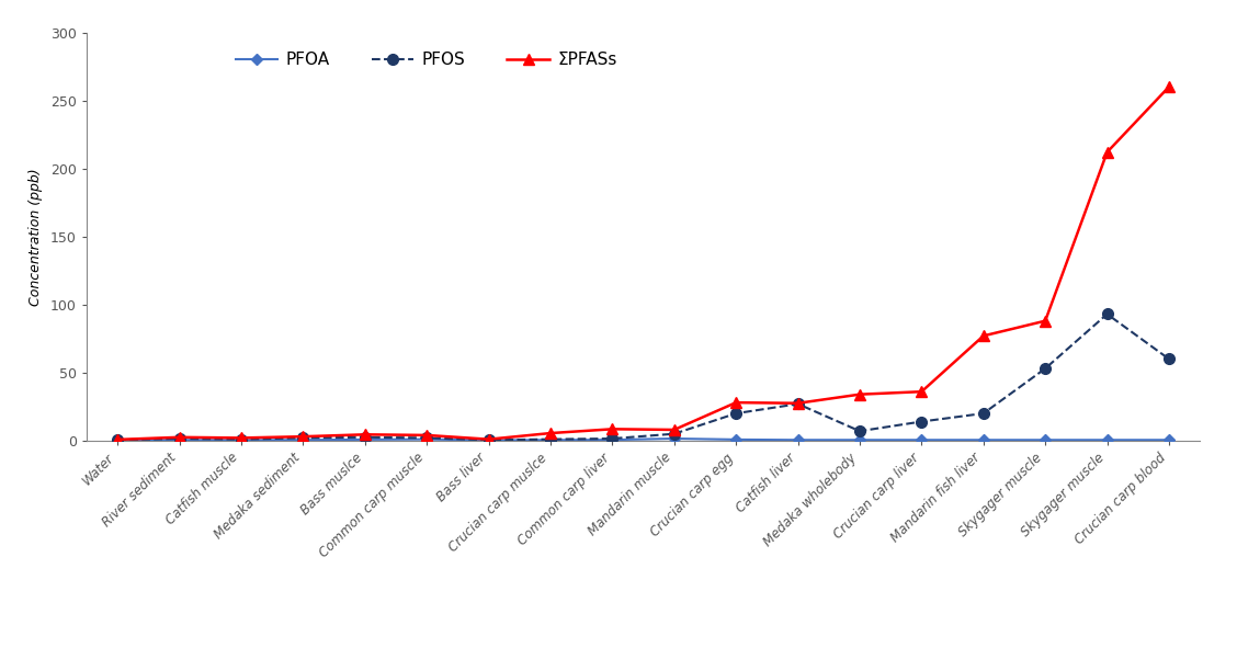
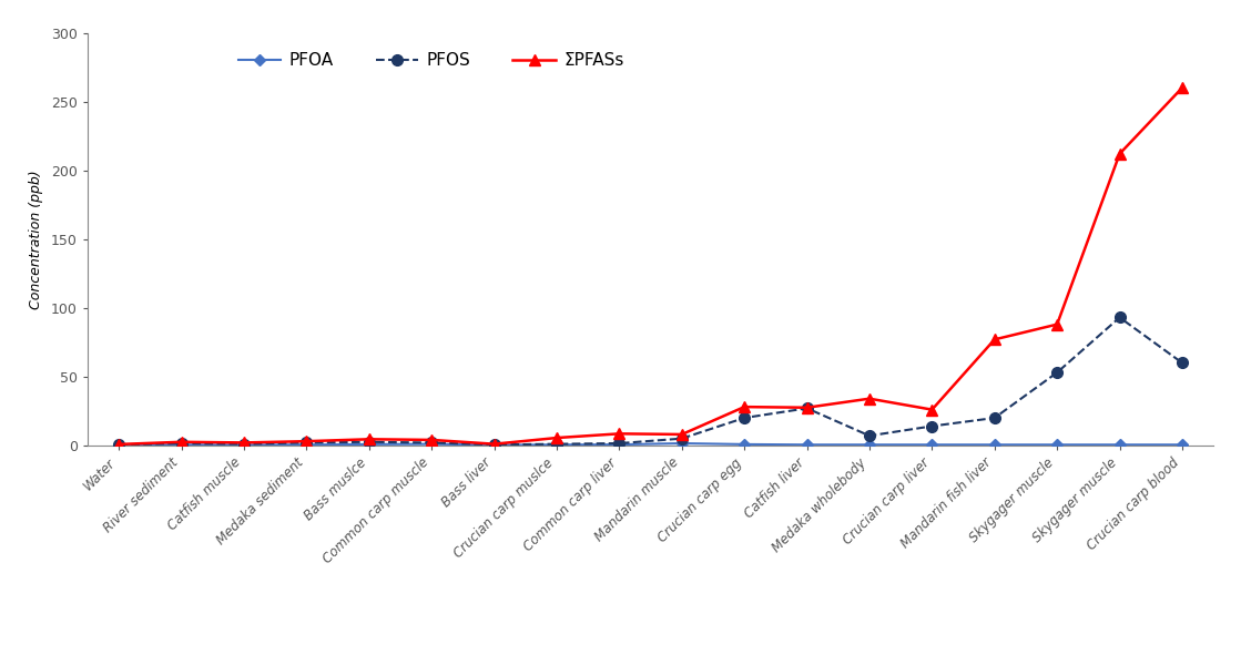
ΣPFASs/Crucian carp liver: 36 -> 26
